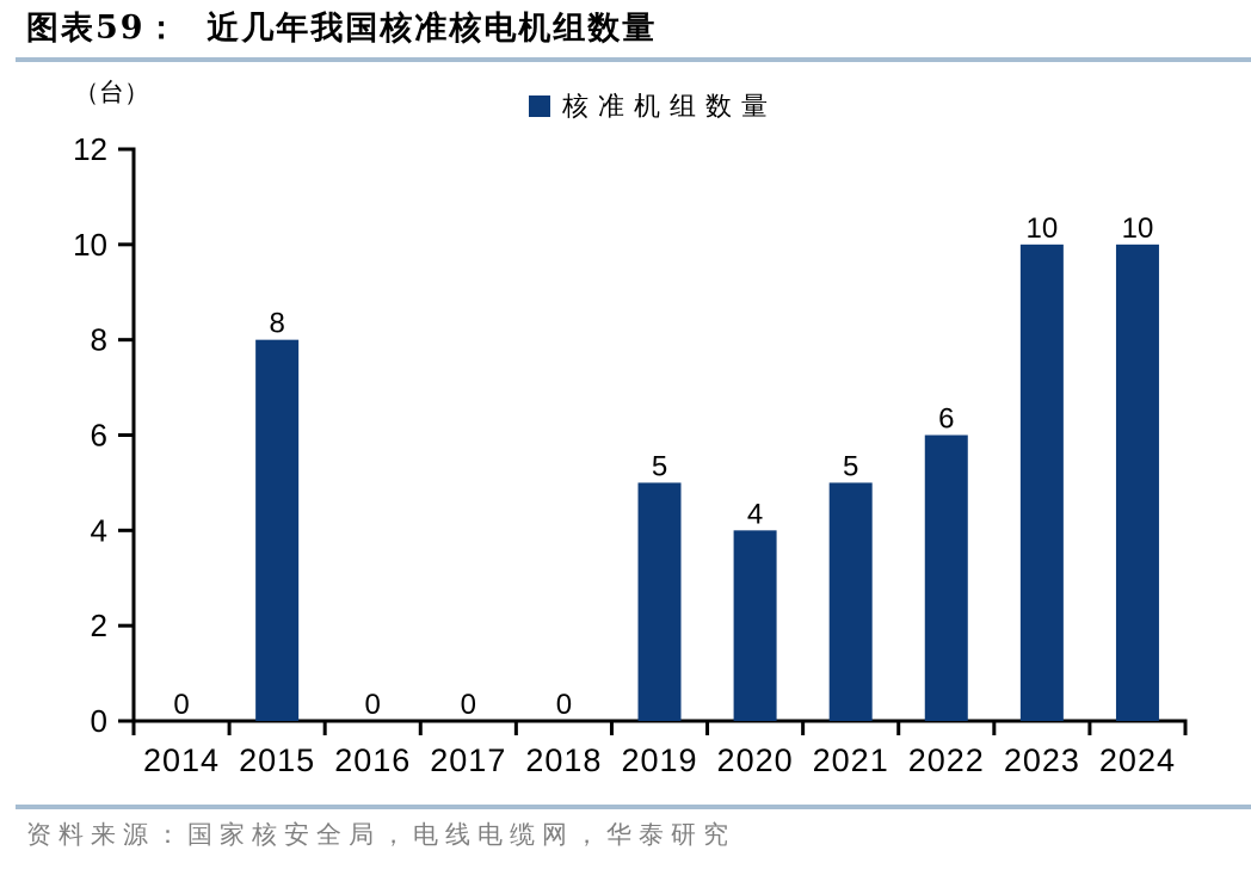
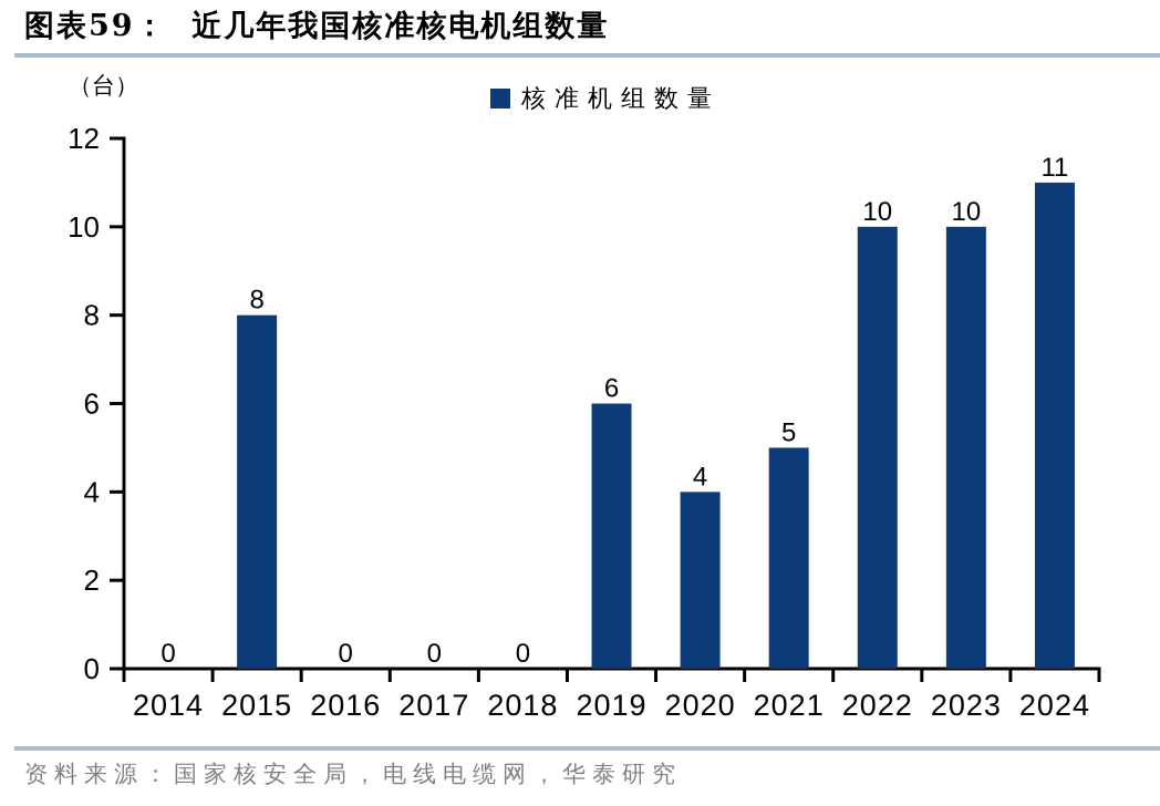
2019: 5 -> 6
2022: 6 -> 10
2024: 10 -> 11
